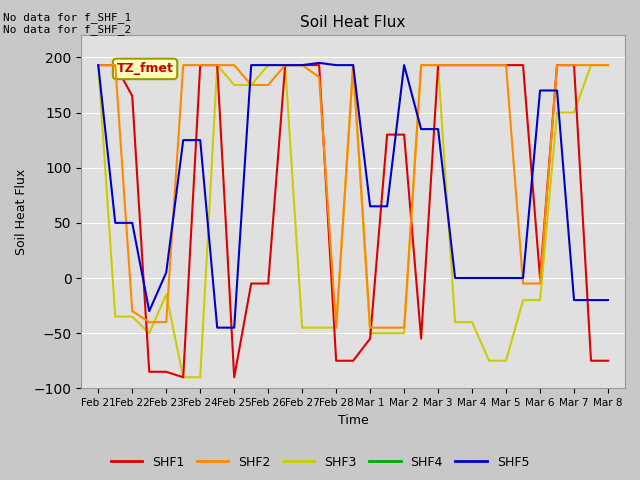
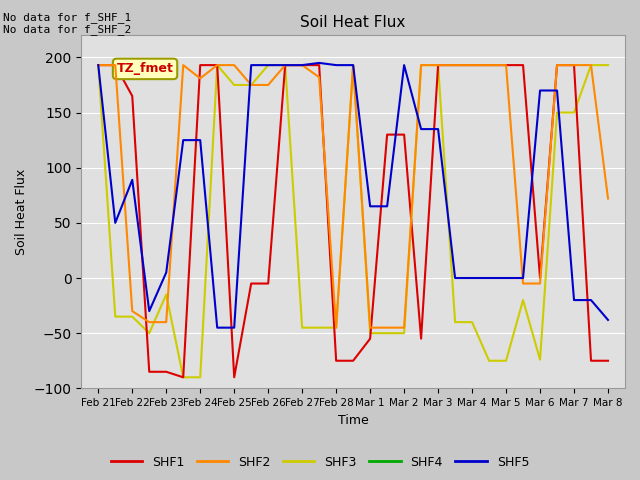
SHF5/Feb 22: 50 -> 89
SHF2/Feb 24: 193 -> 181
SHF3/Mar 6: -20 -> -74
SHF2/Mar 8: 193 -> 72
SHF5/Mar 8: -20 -> -38
